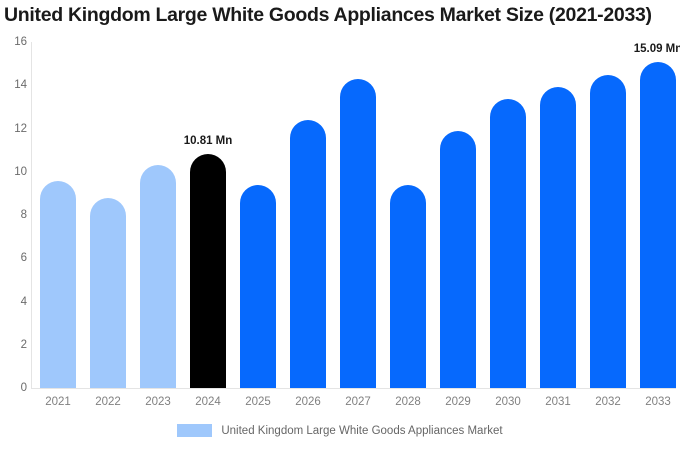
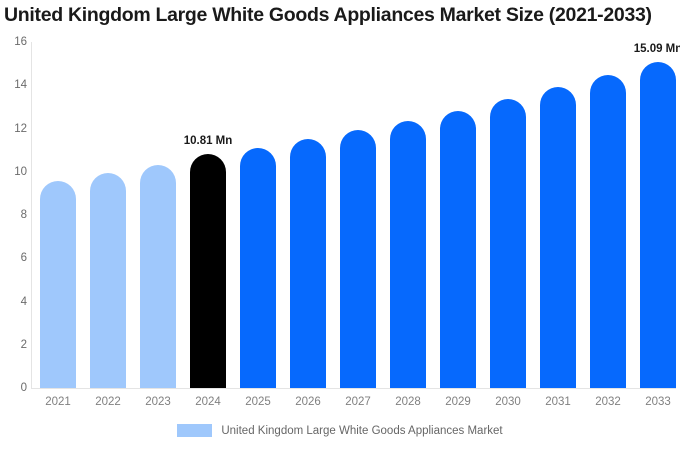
2022: 8.8 -> 9.9
2025: 9.4 -> 11.1
2026: 12.4 -> 11.5
2027: 14.3 -> 11.9
2028: 9.4 -> 12.3
2029: 11.9 -> 12.8
